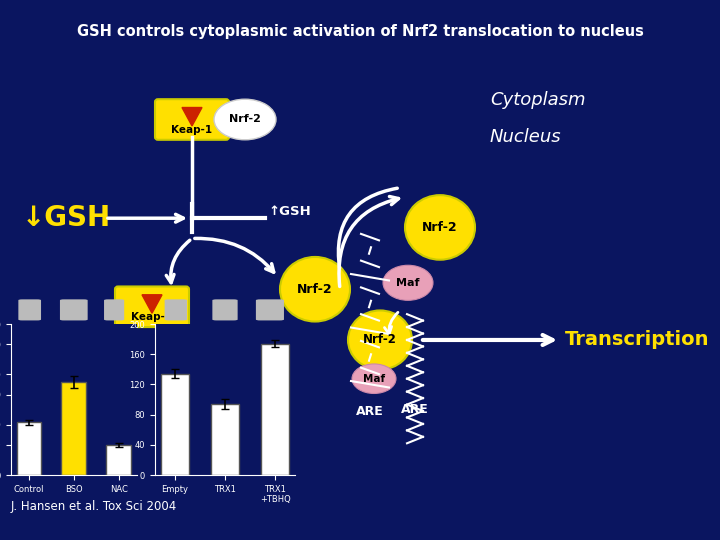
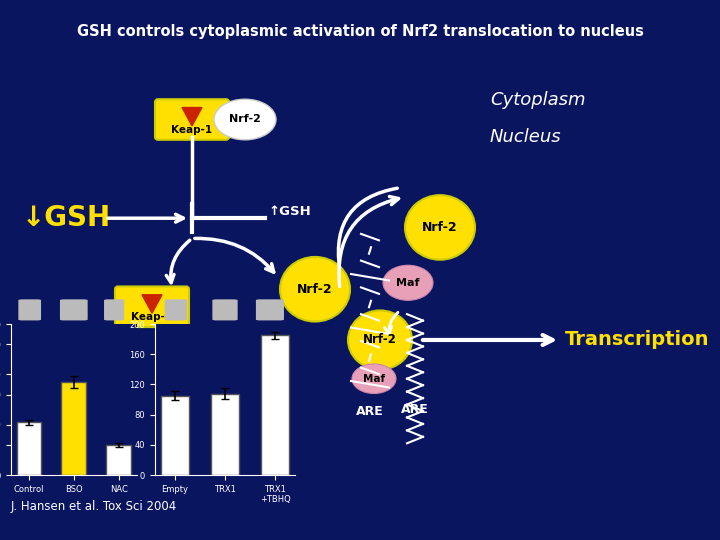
Empty: 134 -> 105
TRX1: 94 -> 108
TRX1 +TBHQ: 174 -> 185
